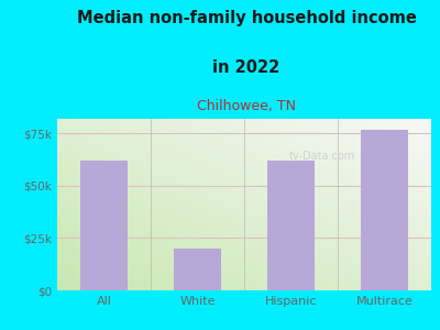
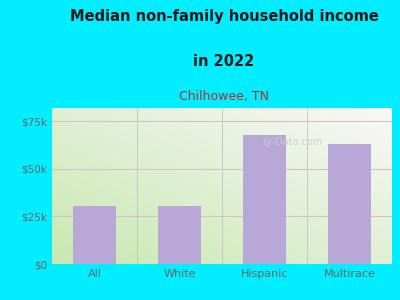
All: $62k -> $30k
White: $20k -> $30k
Hispanic: $62k -> $68k
Multirace: $77k -> $63k
